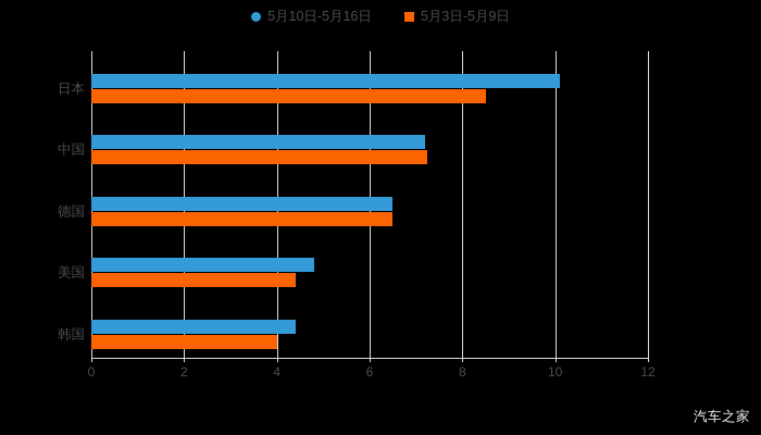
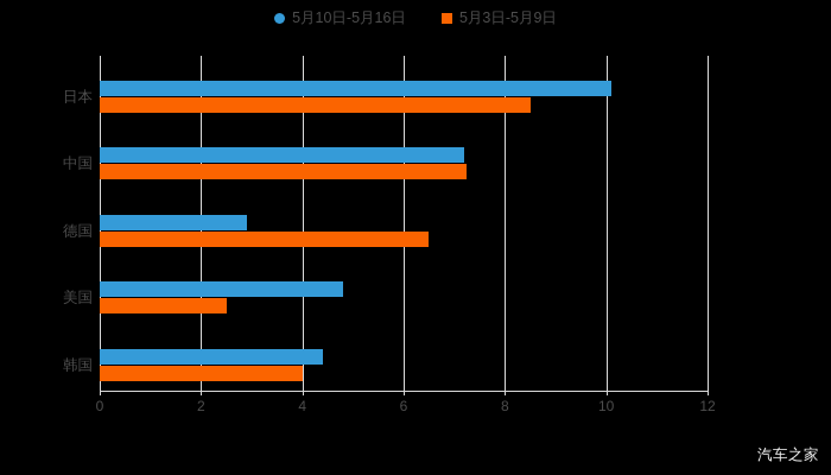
5月10日-5月16日/德国: 6.5 -> 2.9
5月3日-5月9日/美国: 4.4 -> 2.5
